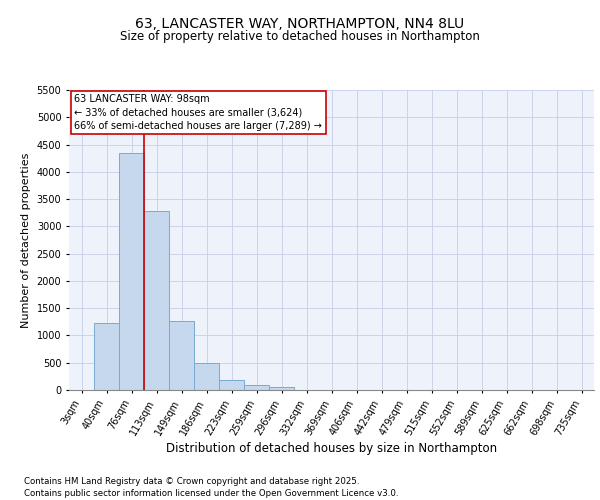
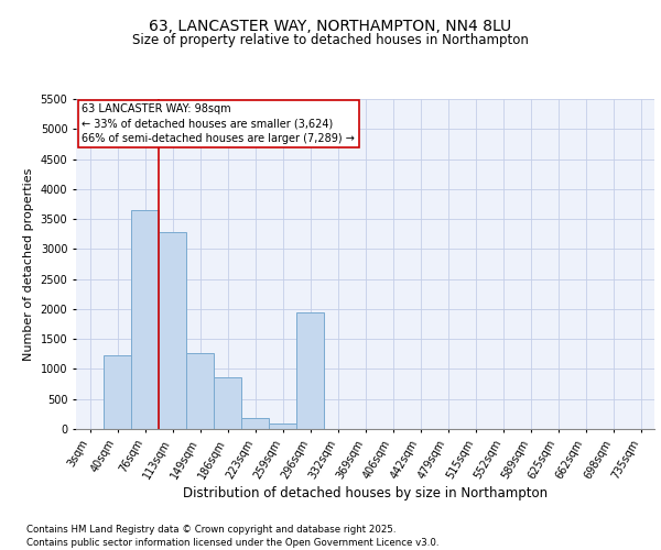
76sqm: 4350 -> 3640
186sqm: 490 -> 860
296sqm: 60 -> 1940
